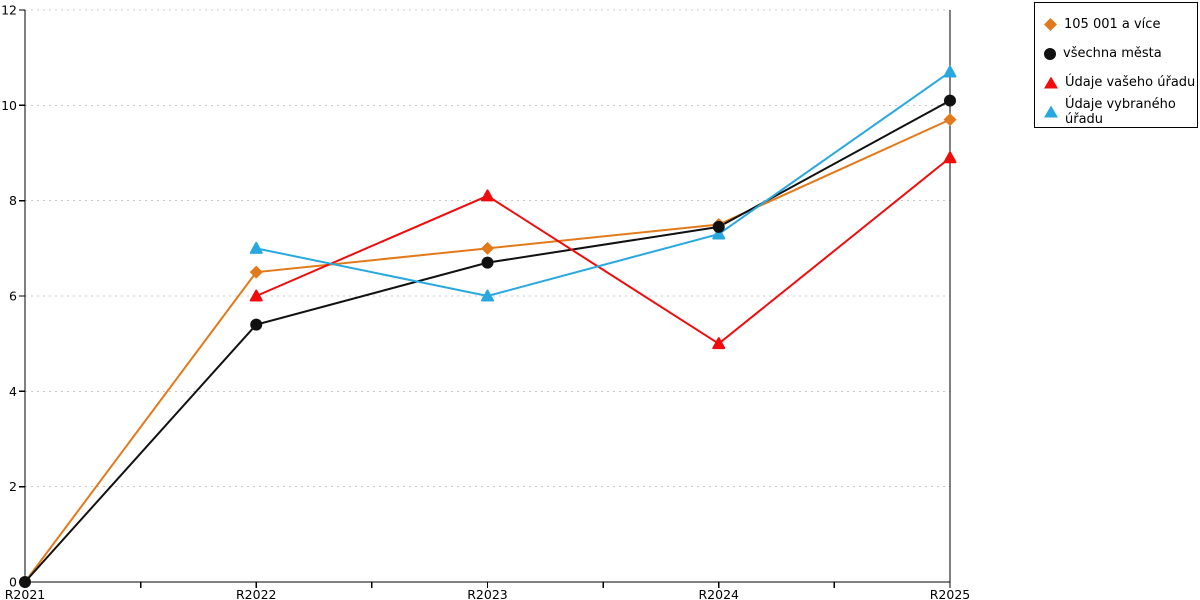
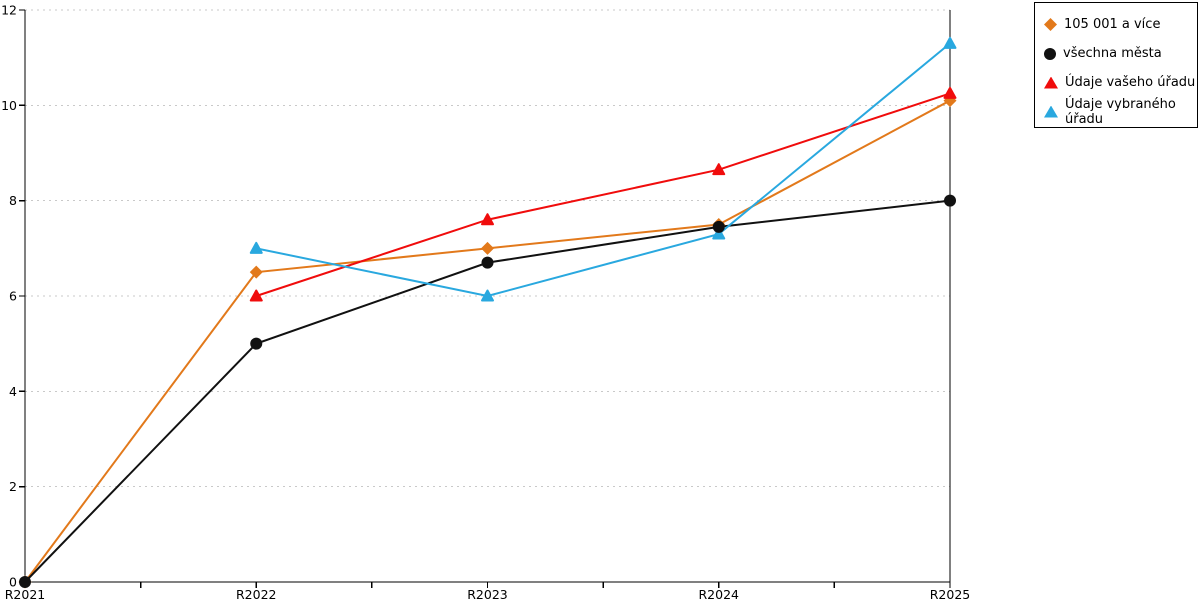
všechna města/R2022: 5.4 -> 5.0
Údaje vašeho úřadu/R2023: 8.1 -> 7.6
Údaje vašeho úřadu/R2024: 5.0 -> 8.7
105 001 a více/R2025: 9.7 -> 10.1
všechna města/R2025: 10.1 -> 8.0
Údaje vašeho úřadu/R2025: 8.9 -> 10.2
Údaje vybraného úřadu/R2025: 10.7 -> 11.3
